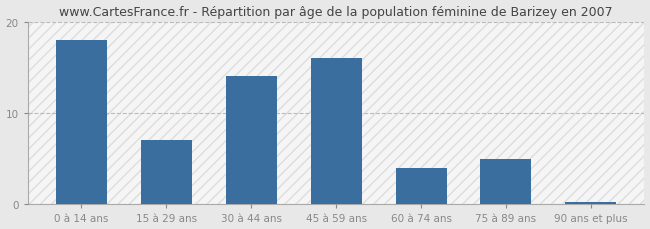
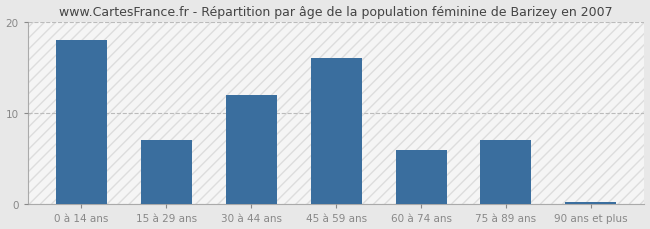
30 à 44 ans: 14.0 -> 12.0
60 à 74 ans: 4.0 -> 6.0
75 à 89 ans: 5.0 -> 7.0
